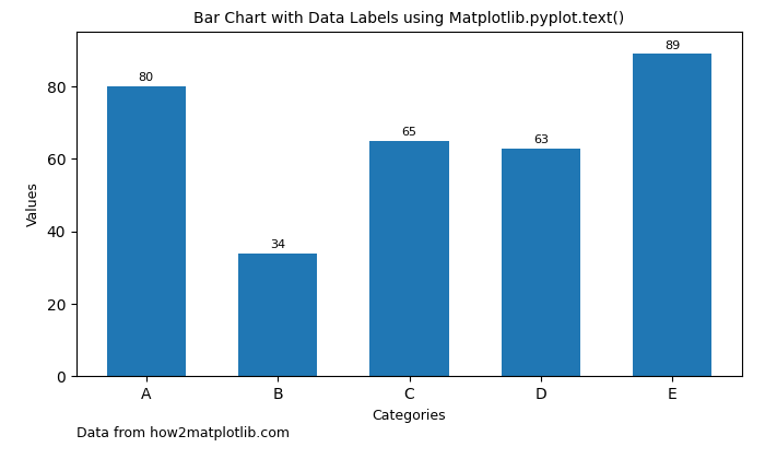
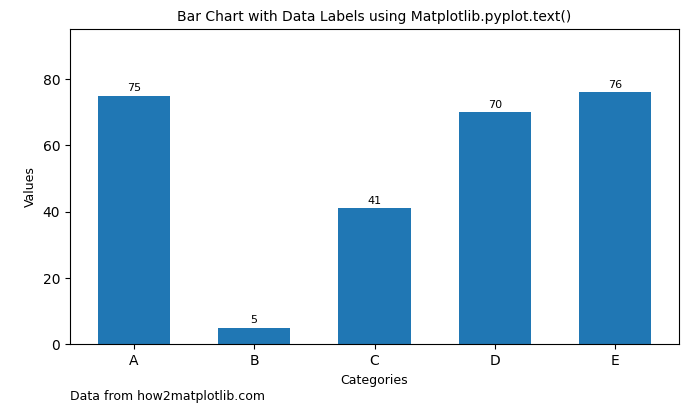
A: 80 -> 75
B: 34 -> 5
C: 65 -> 41
D: 63 -> 70
E: 89 -> 76
